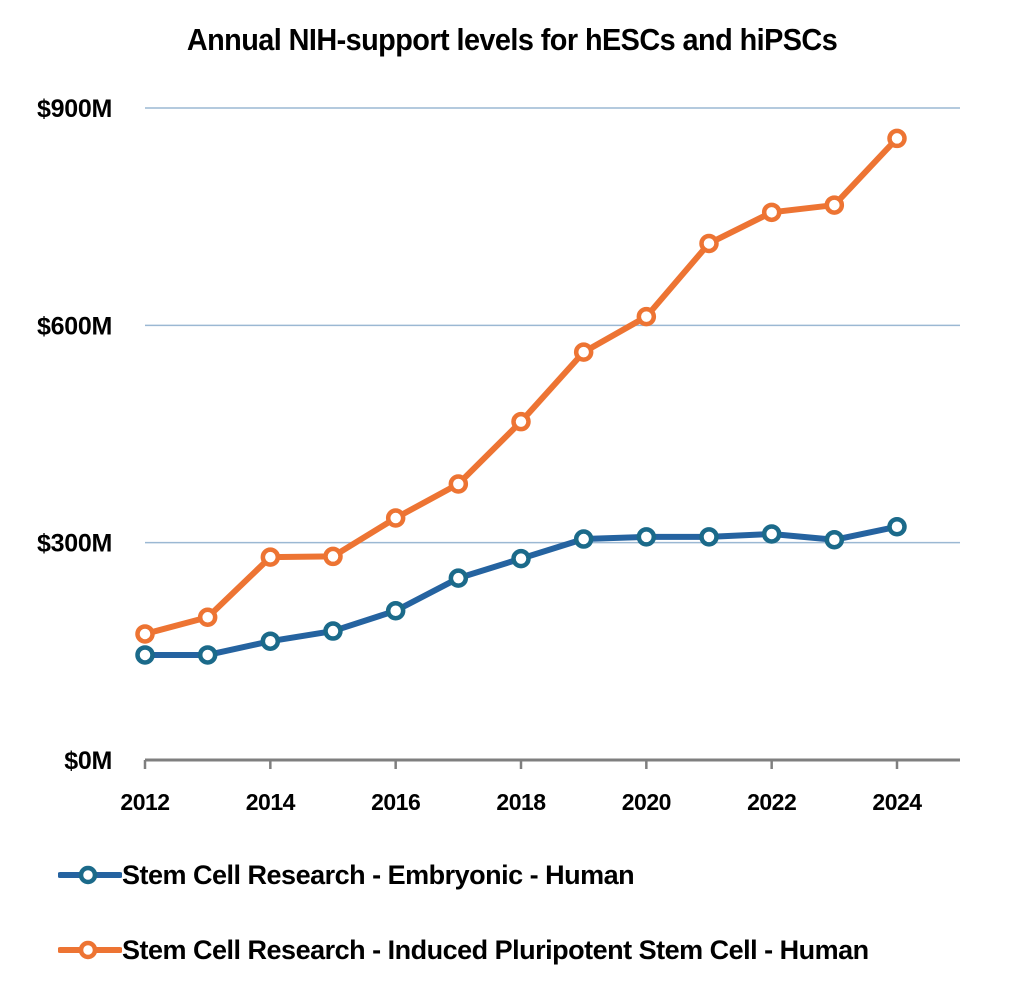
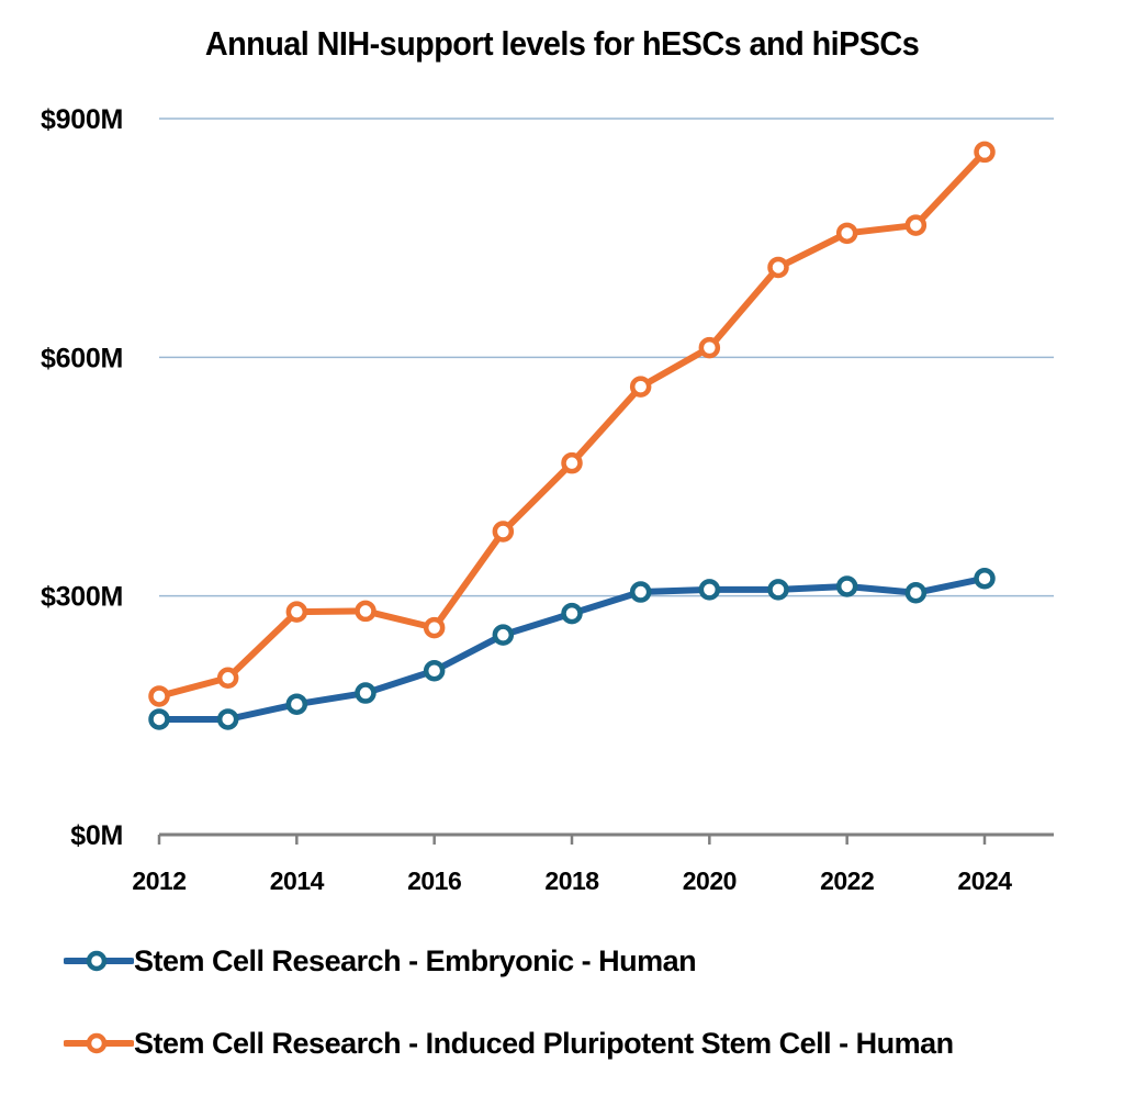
Stem Cell Research - Induced Pluripotent Stem Cell - Human/2016: $330M -> $260M
